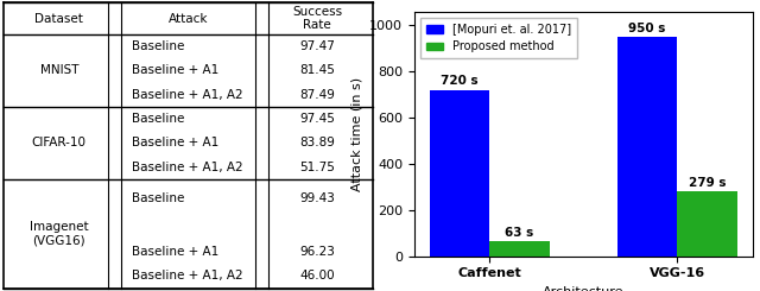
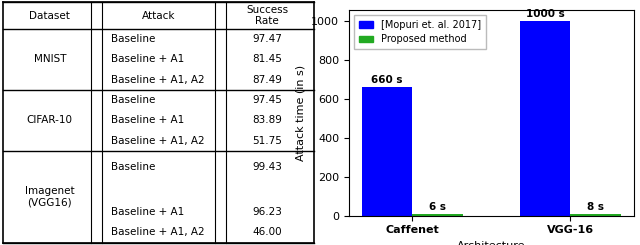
[Mopuri et. al. 2017]/Caffenet: 720 -> 660
Proposed method/Caffenet: 63 -> 6
[Mopuri et. al. 2017]/VGG-16: 950 -> 1000
Proposed method/VGG-16: 279 -> 8
